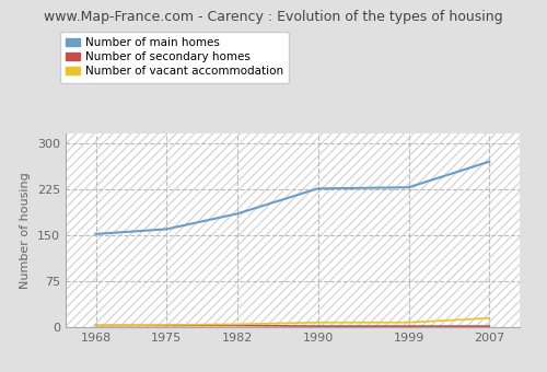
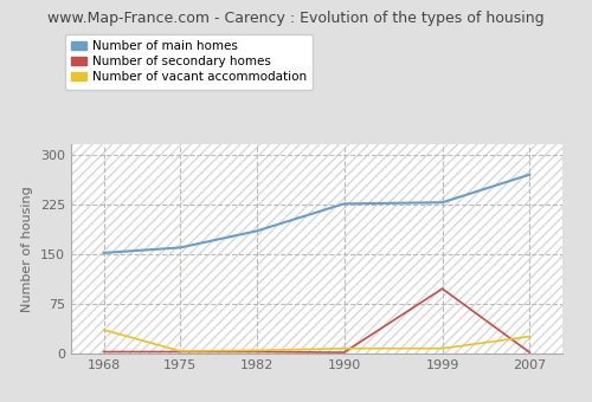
Number of vacant accommodation/1968: 3 -> 36
Number of secondary homes/1999: 2 -> 98
Number of vacant accommodation/2007: 15 -> 26
